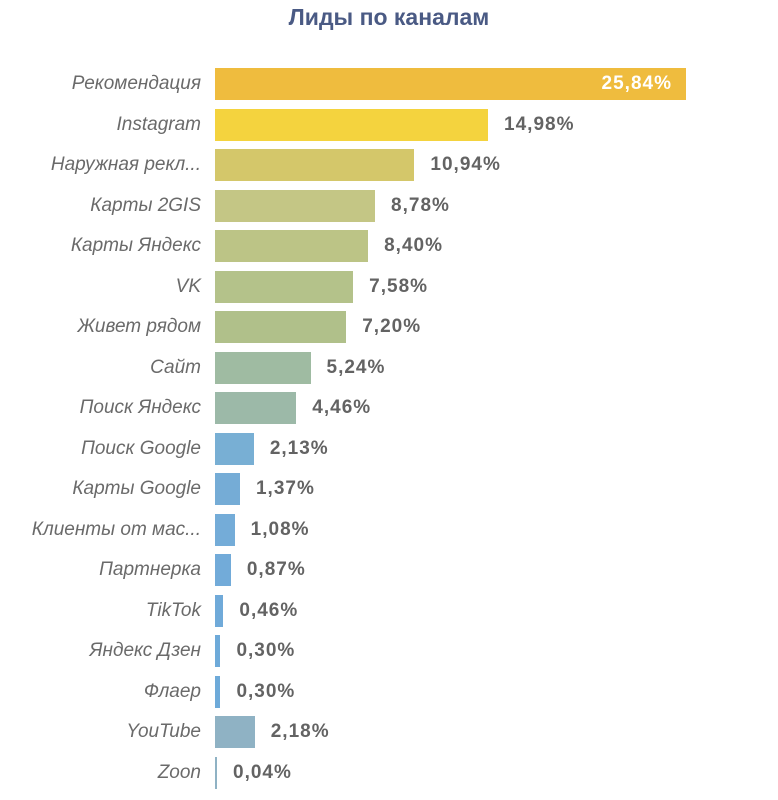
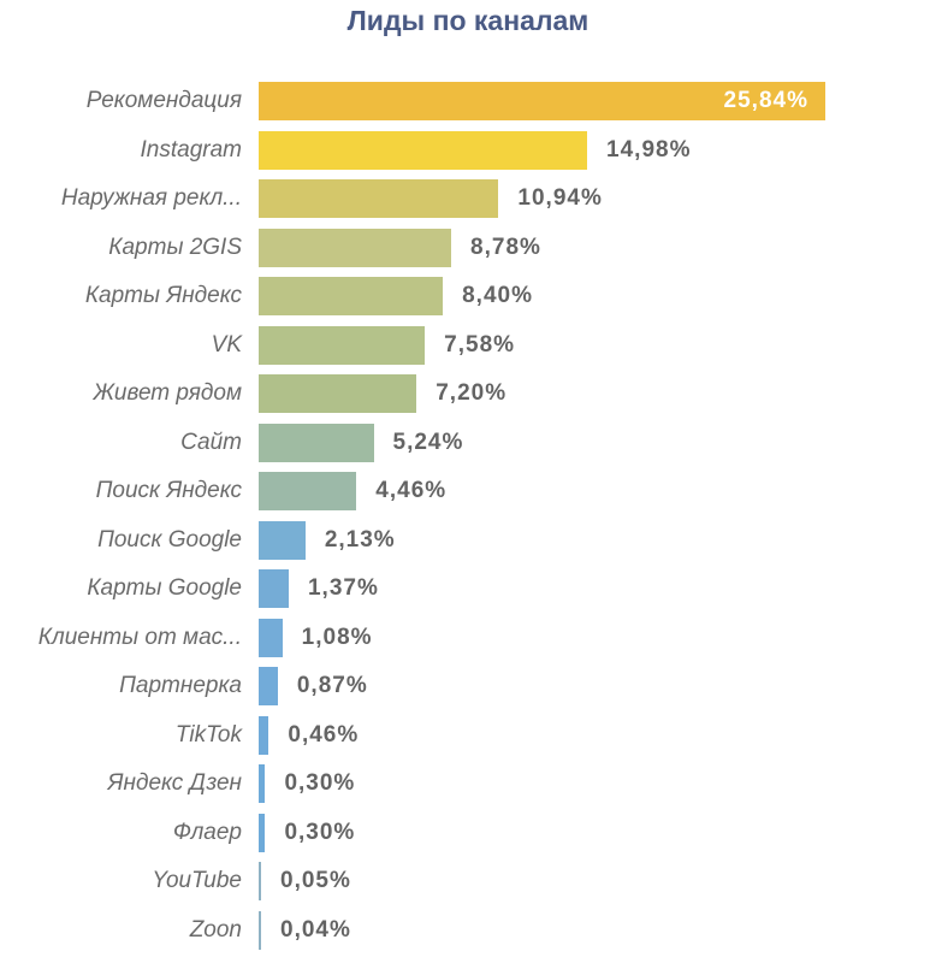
YouTube: 2,18% -> 0,05%
